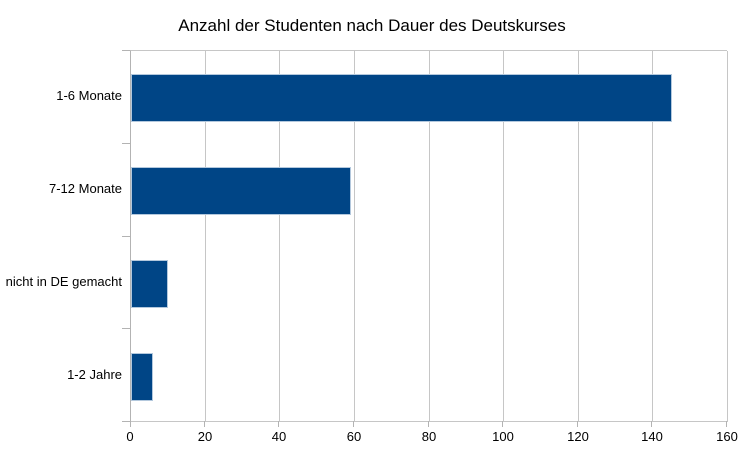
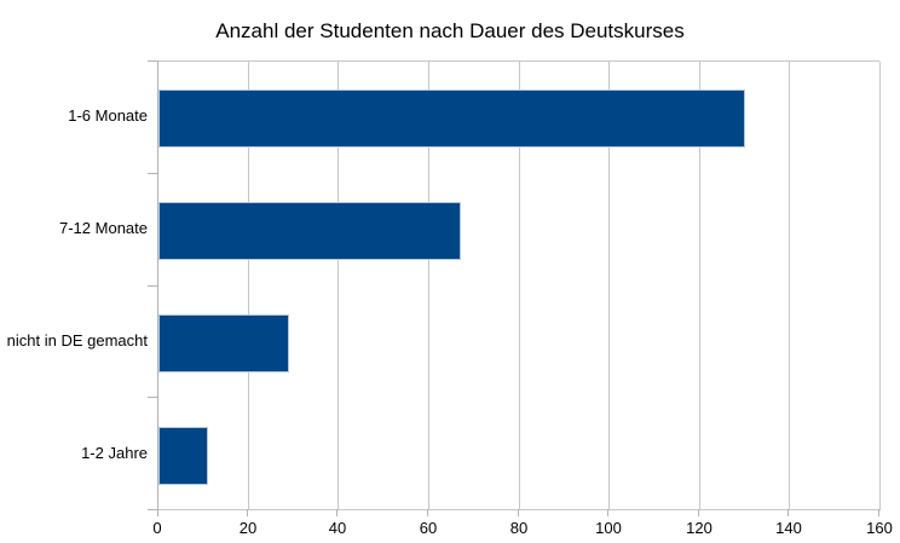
1-6 Monate: 145 -> 130
7-12 Monate: 59 -> 67
nicht in DE gemacht: 10 -> 29
1-2 Jahre: 6 -> 11
